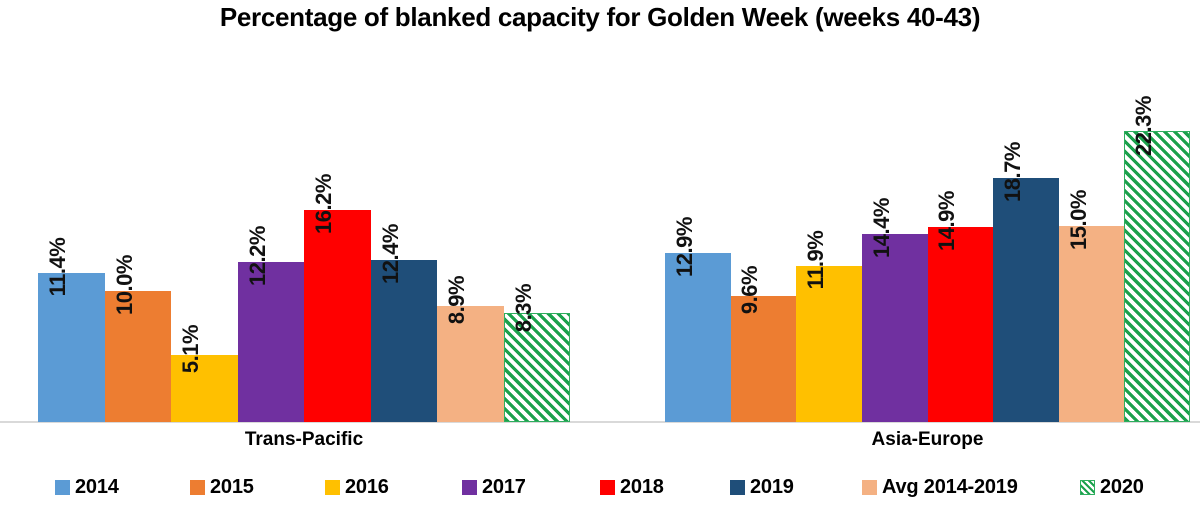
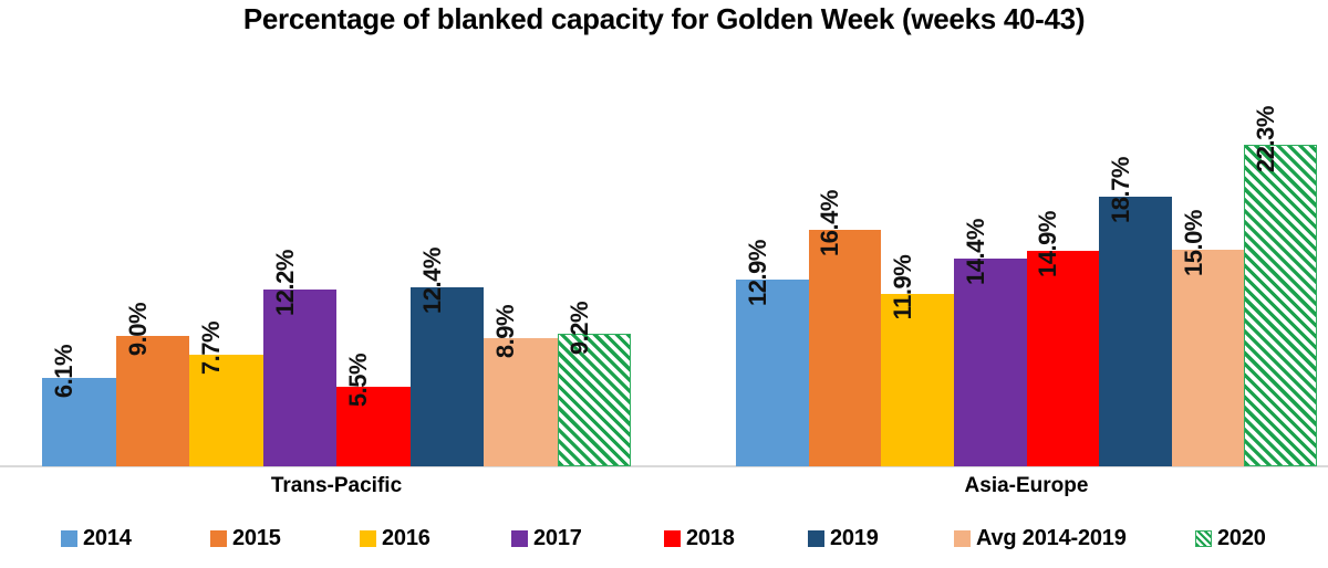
2014/Trans-Pacific: 11.4% -> 6.1%
2015/Trans-Pacific: 10.0% -> 9.0%
2016/Trans-Pacific: 5.1% -> 7.7%
2018/Trans-Pacific: 16.2% -> 5.5%
2020/Trans-Pacific: 8.3% -> 9.2%
2015/Asia-Europe: 9.6% -> 16.4%
